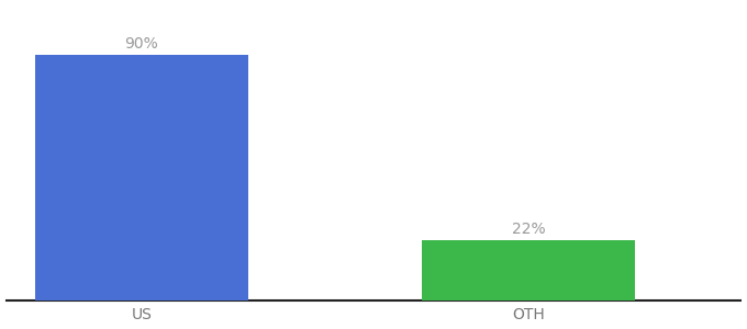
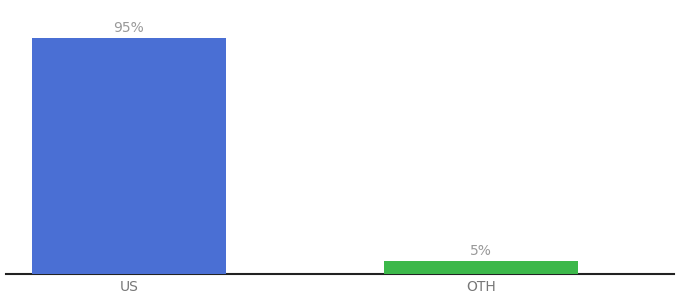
US: 90% -> 95%
OTH: 22% -> 5%
